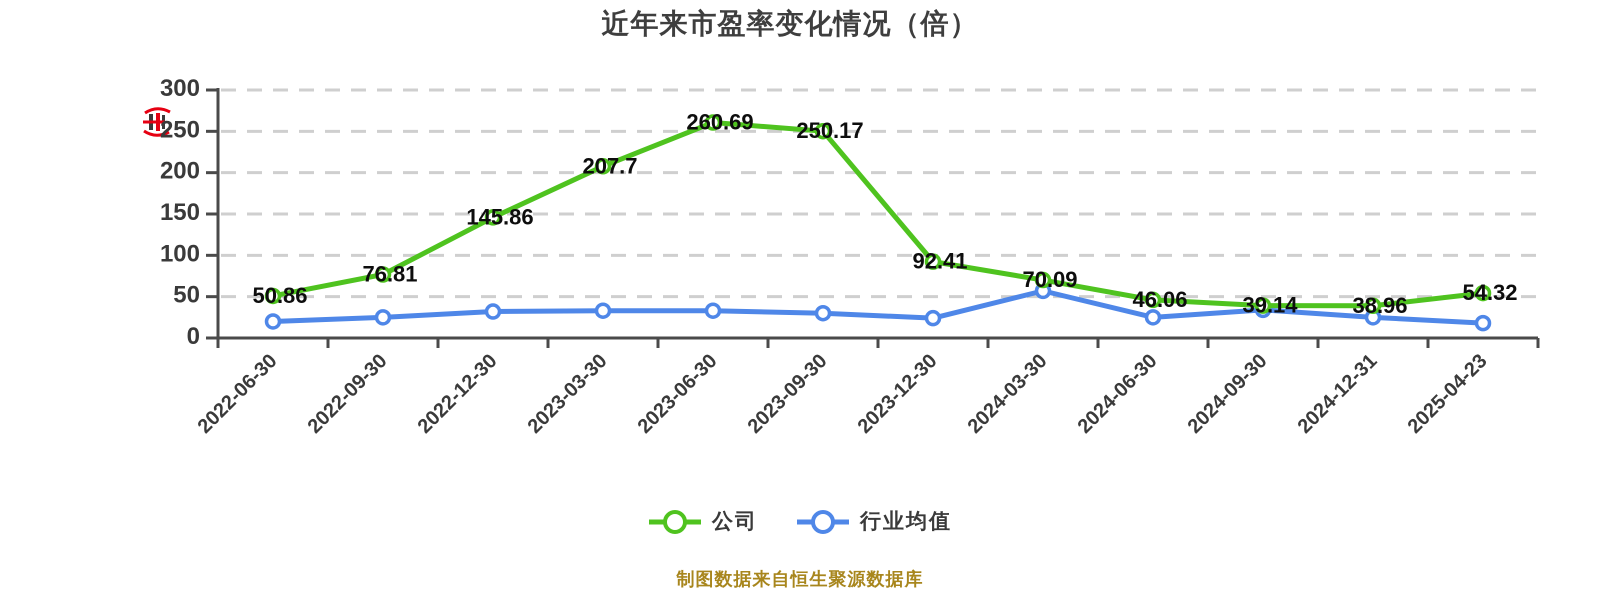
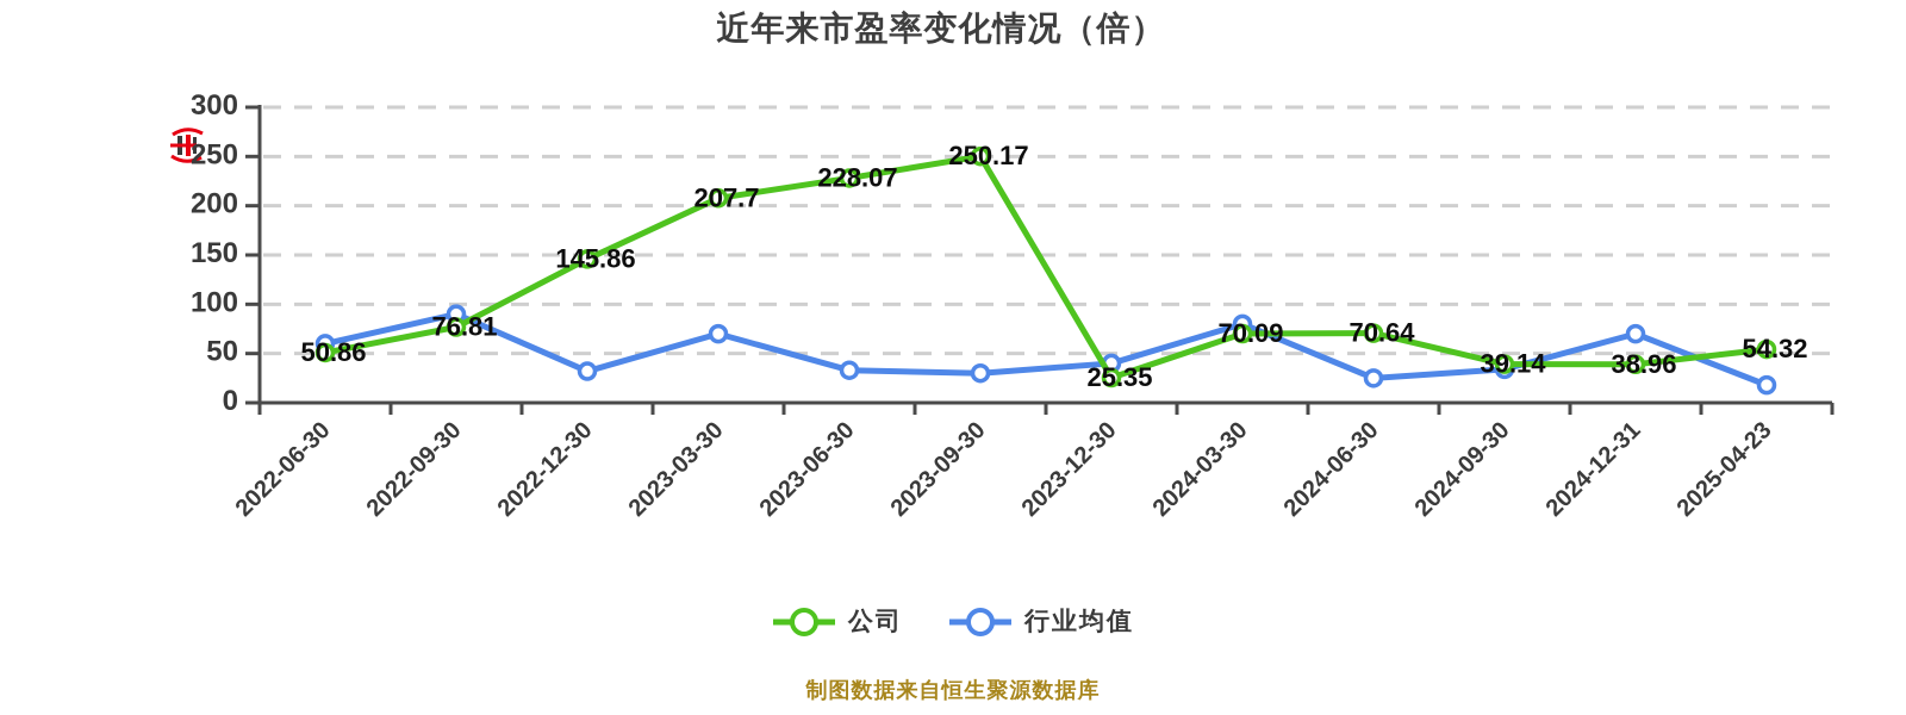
行业均值/2022-06-30: 20 -> 60
行业均值/2022-09-30: 20 -> 90
行业均值/2023-03-30: 30 -> 70
公司/2023-06-30: 260.69 -> 228.07
公司/2023-12-30: 92.41 -> 25.35
行业均值/2023-12-30: 20 -> 40
行业均值/2024-03-30: 60 -> 80
公司/2024-06-30: 46.06 -> 70.64
行业均值/2024-12-31: 20 -> 70
